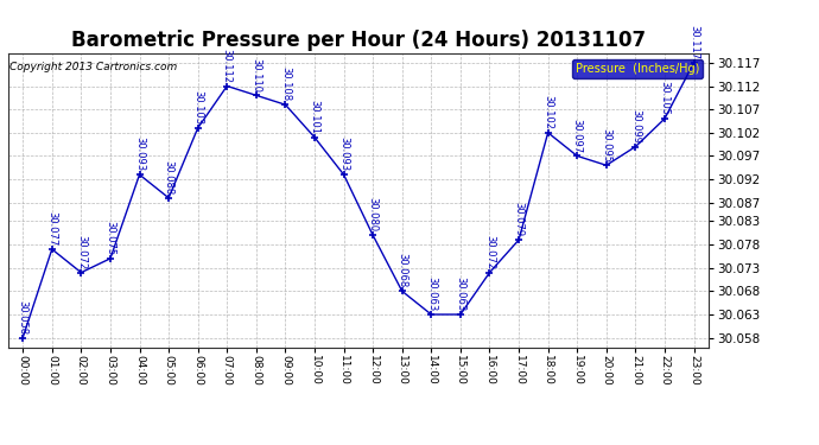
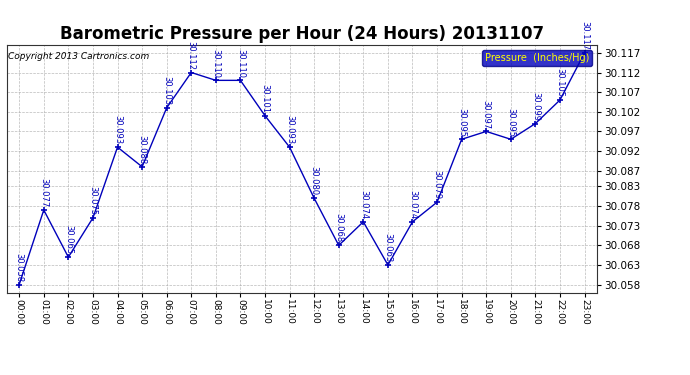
02:00: 30.072 -> 30.065
09:00: 30.108 -> 30.110
14:00: 30.063 -> 30.074
16:00: 30.072 -> 30.074
18:00: 30.102 -> 30.095
